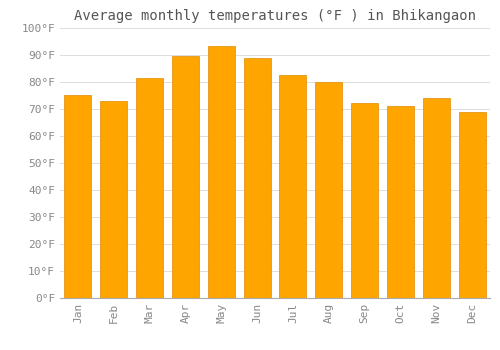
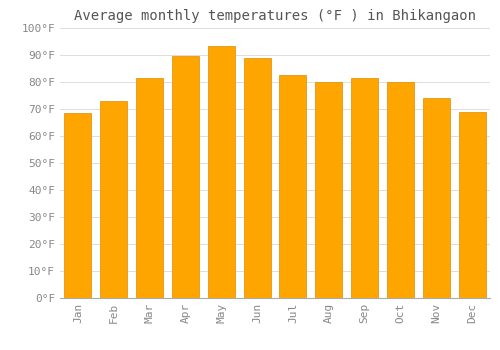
Jan: 75.0°F -> 68.5°F
Sep: 72.0°F -> 81.5°F
Oct: 71.0°F -> 80.0°F
